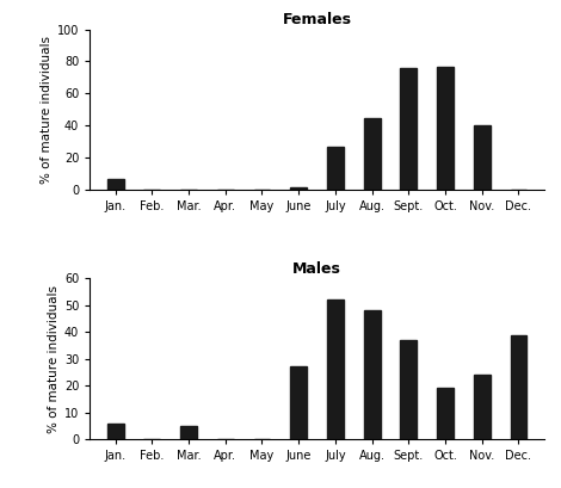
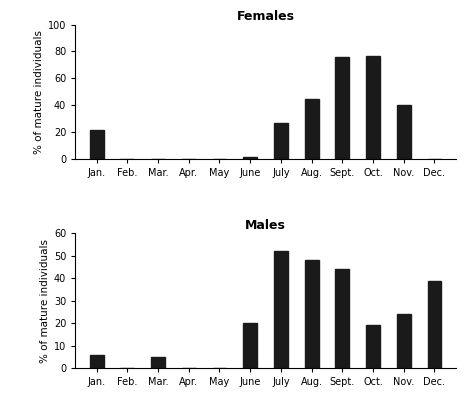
Females/Jan.: 7 -> 22
Males/June: 27 -> 20
Males/Sept.: 37 -> 44
